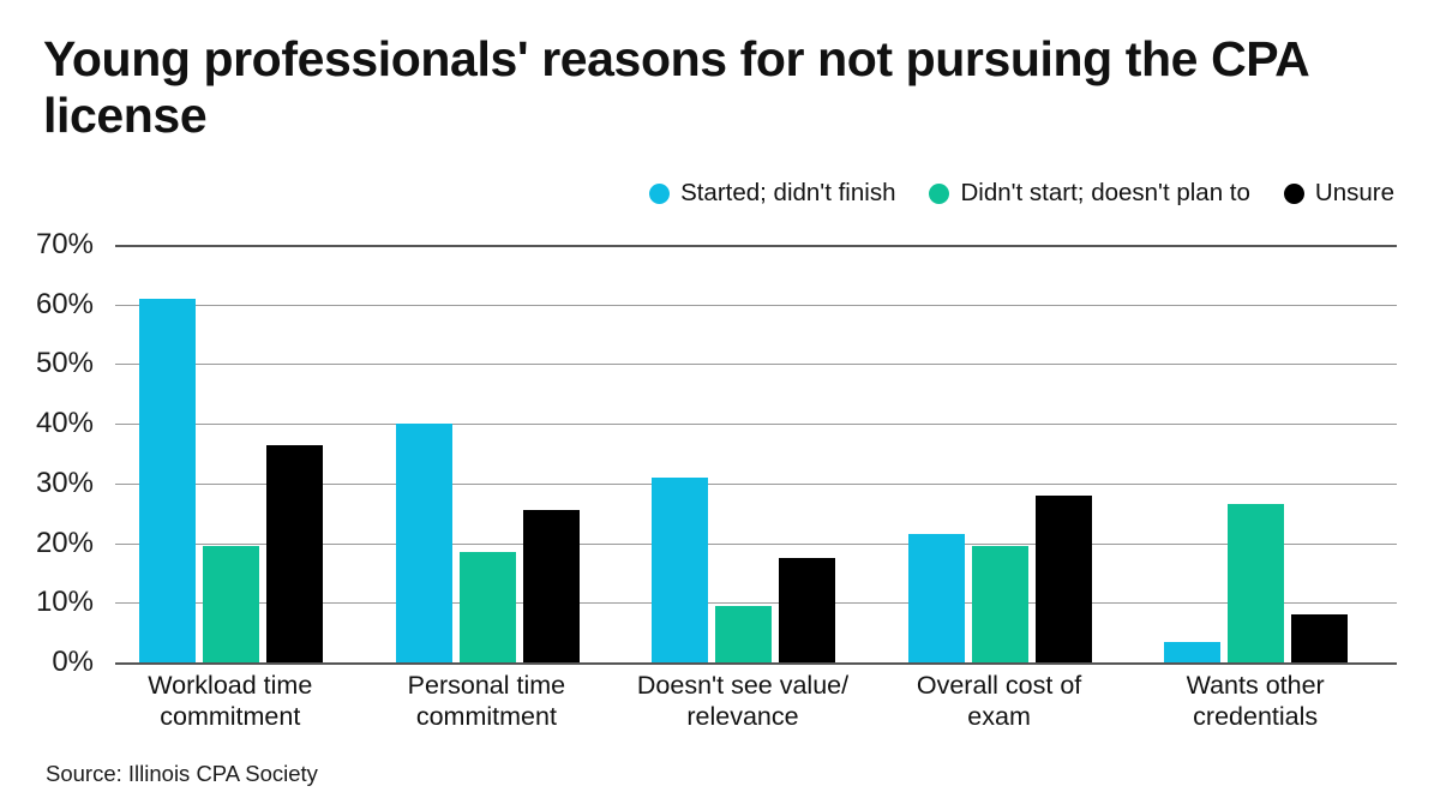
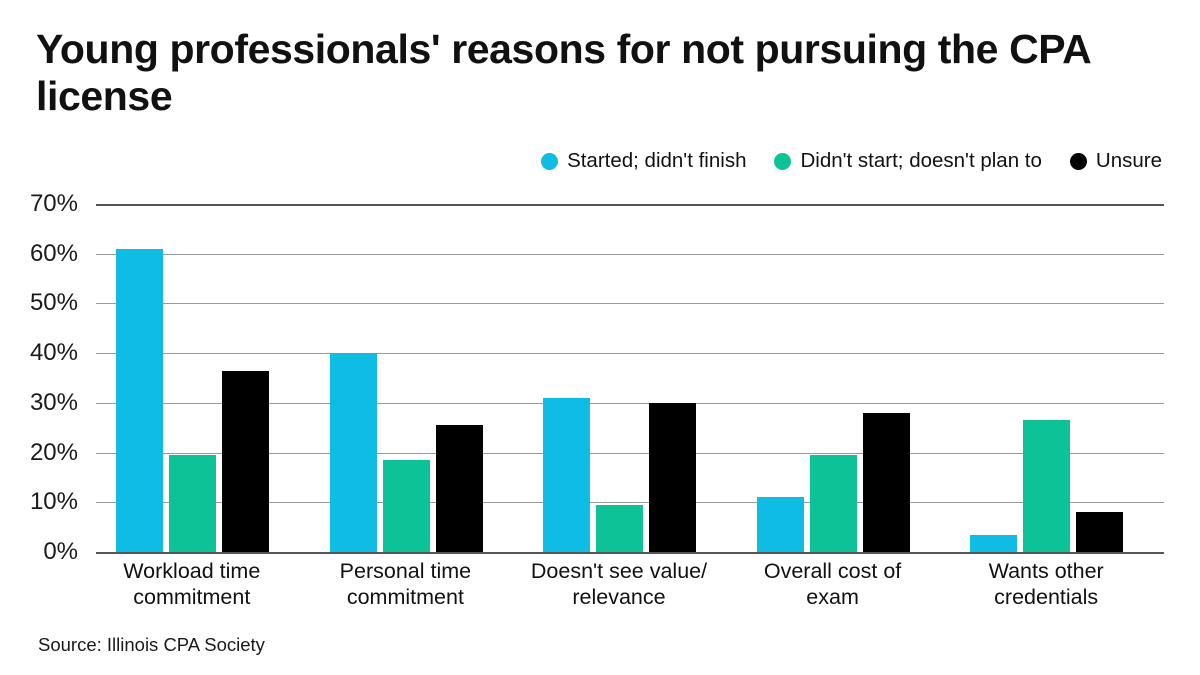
Unsure/Doesn't see value/ relevance: 18% -> 30%
Started; didn't finish/Overall cost of exam: 22% -> 11%
